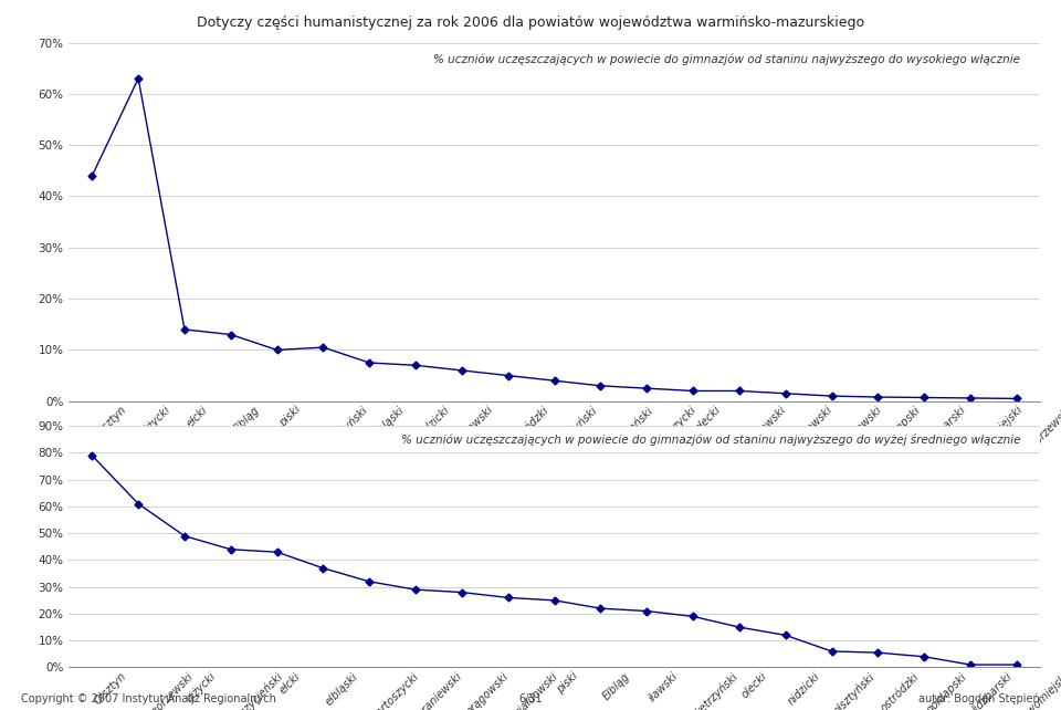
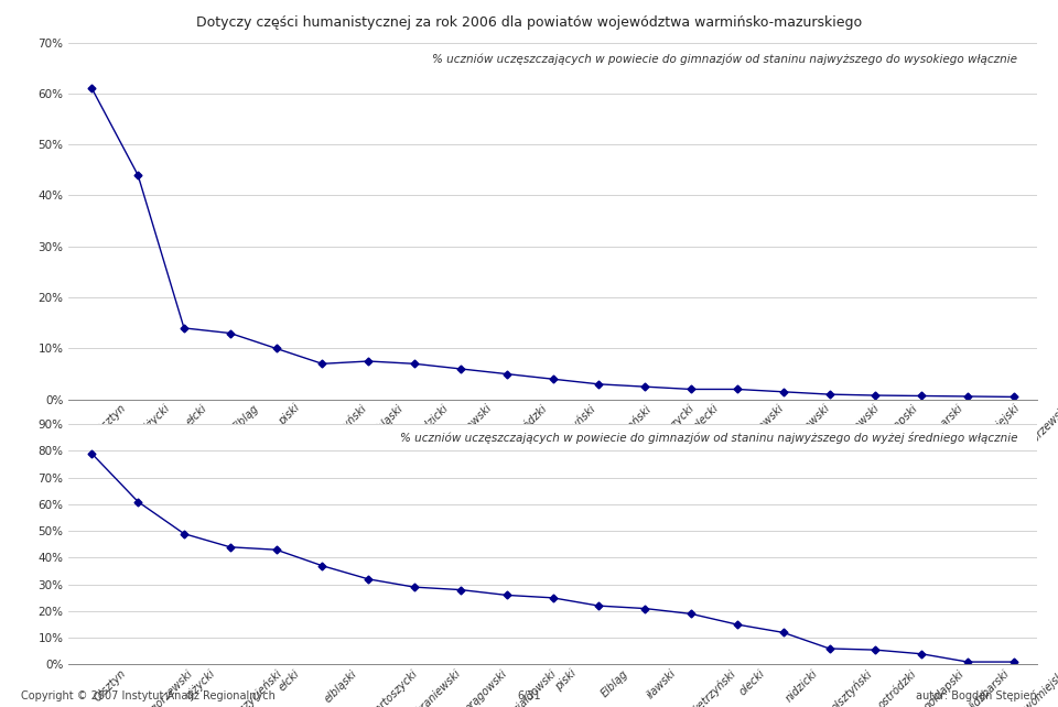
Olsztyn: 44.0% -> 61.0%
giżycki: 63.0% -> 44.0%
kętrzyński: 10.5% -> 7.0%
